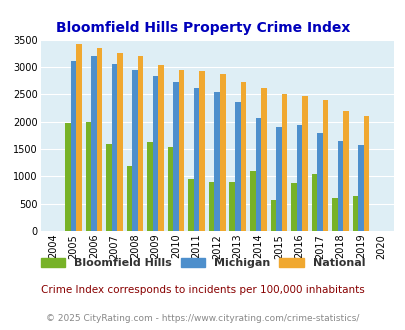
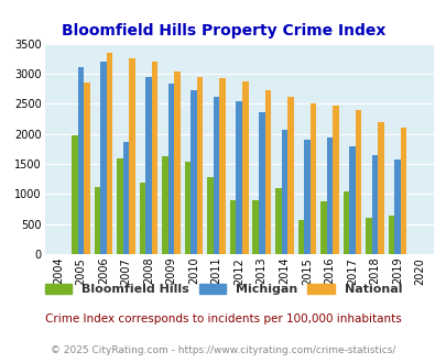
National/2005: 3420 -> 2860
Bloomfield Hills/2006: 2000 -> 1120
Michigan/2007: 3060 -> 1860
Bloomfield Hills/2011: 960 -> 1280
